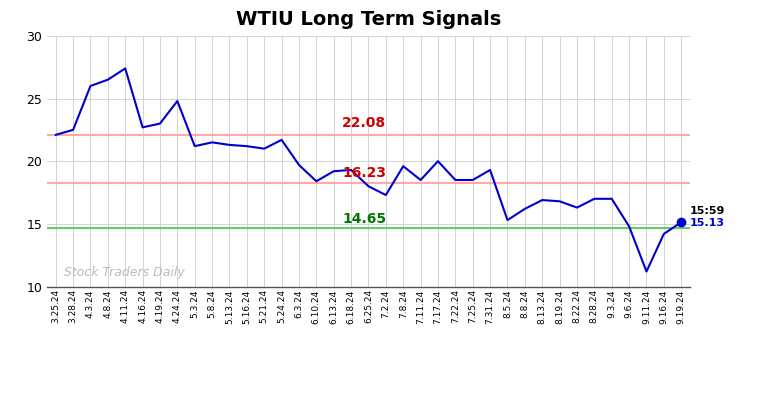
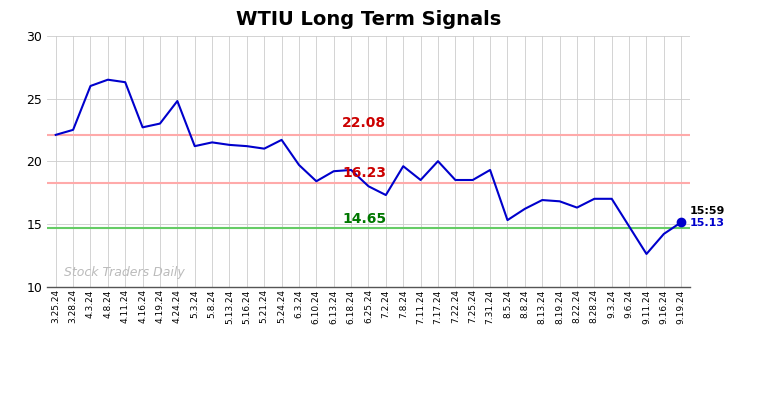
4.11.24: 27.4 -> 26.3
9.11.24: 11.2 -> 12.6
